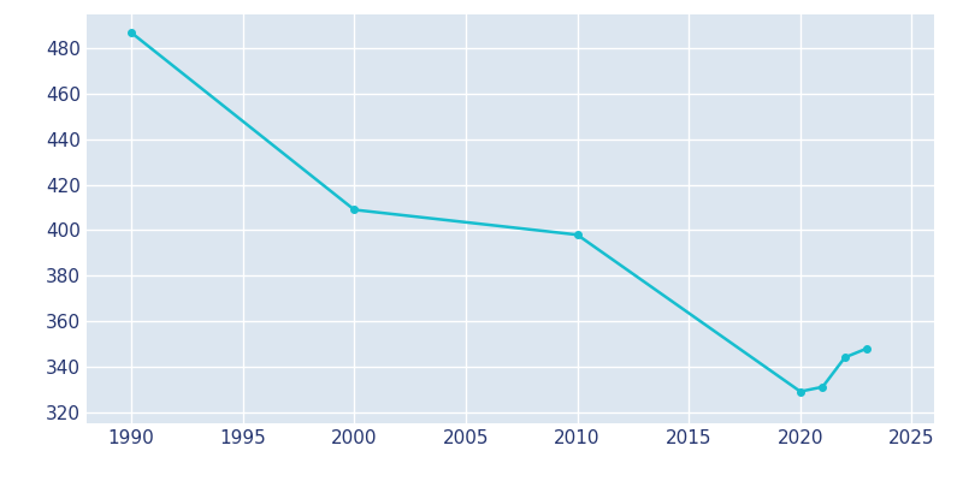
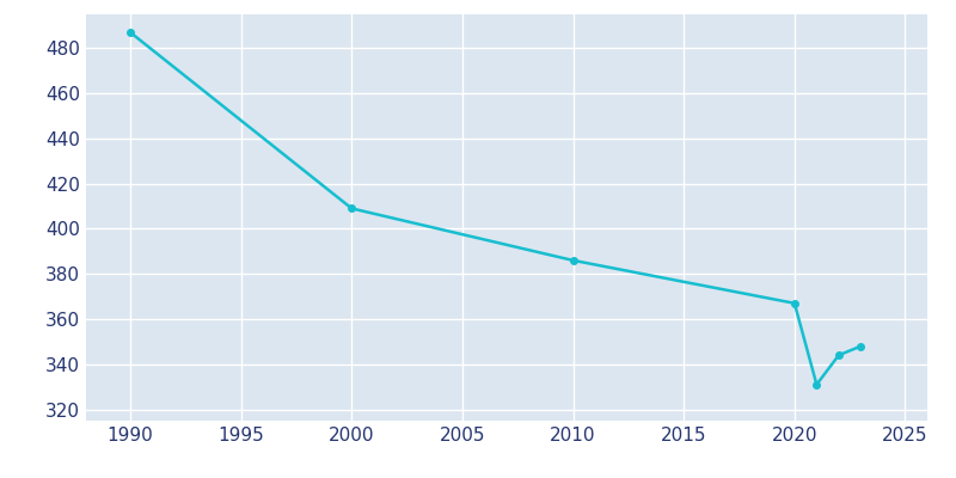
2010: 398 -> 386
2020: 329 -> 367
